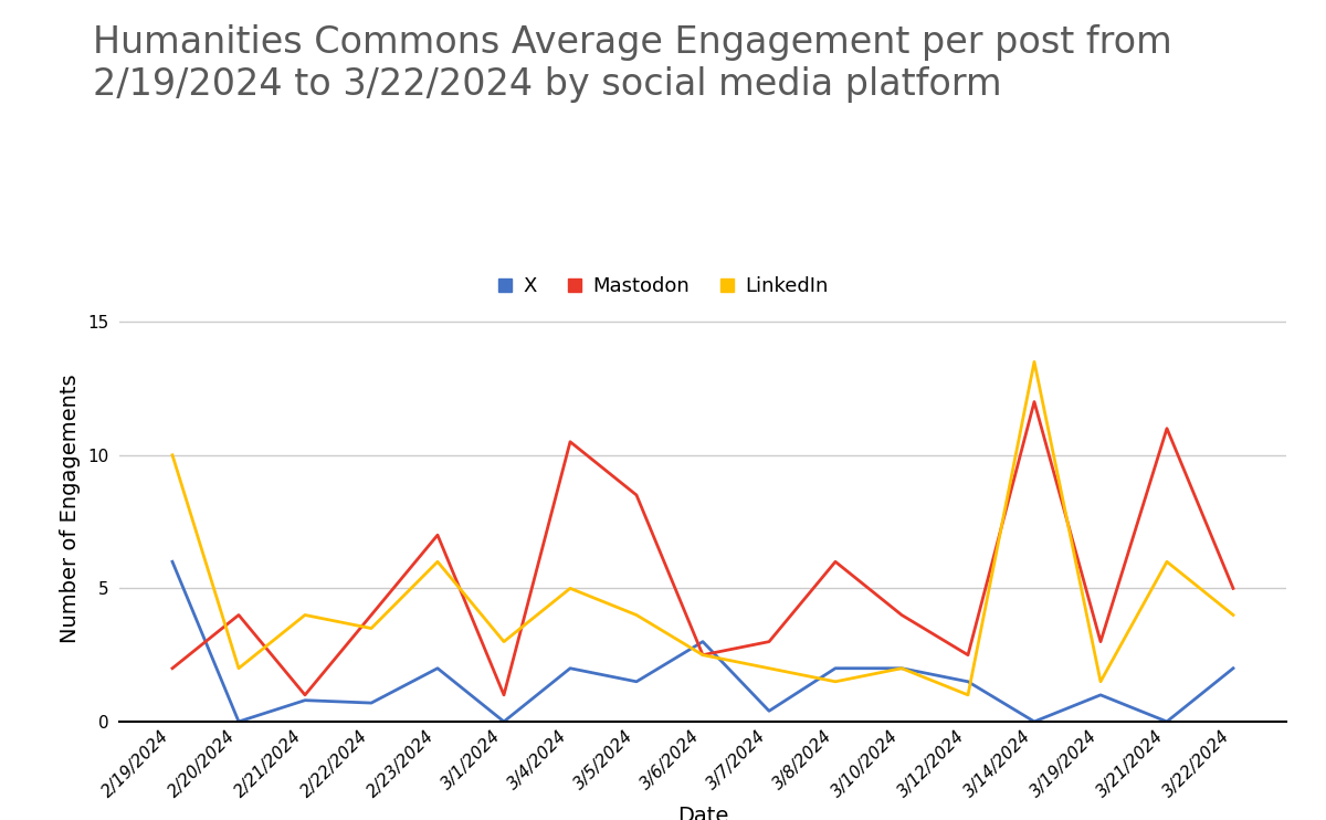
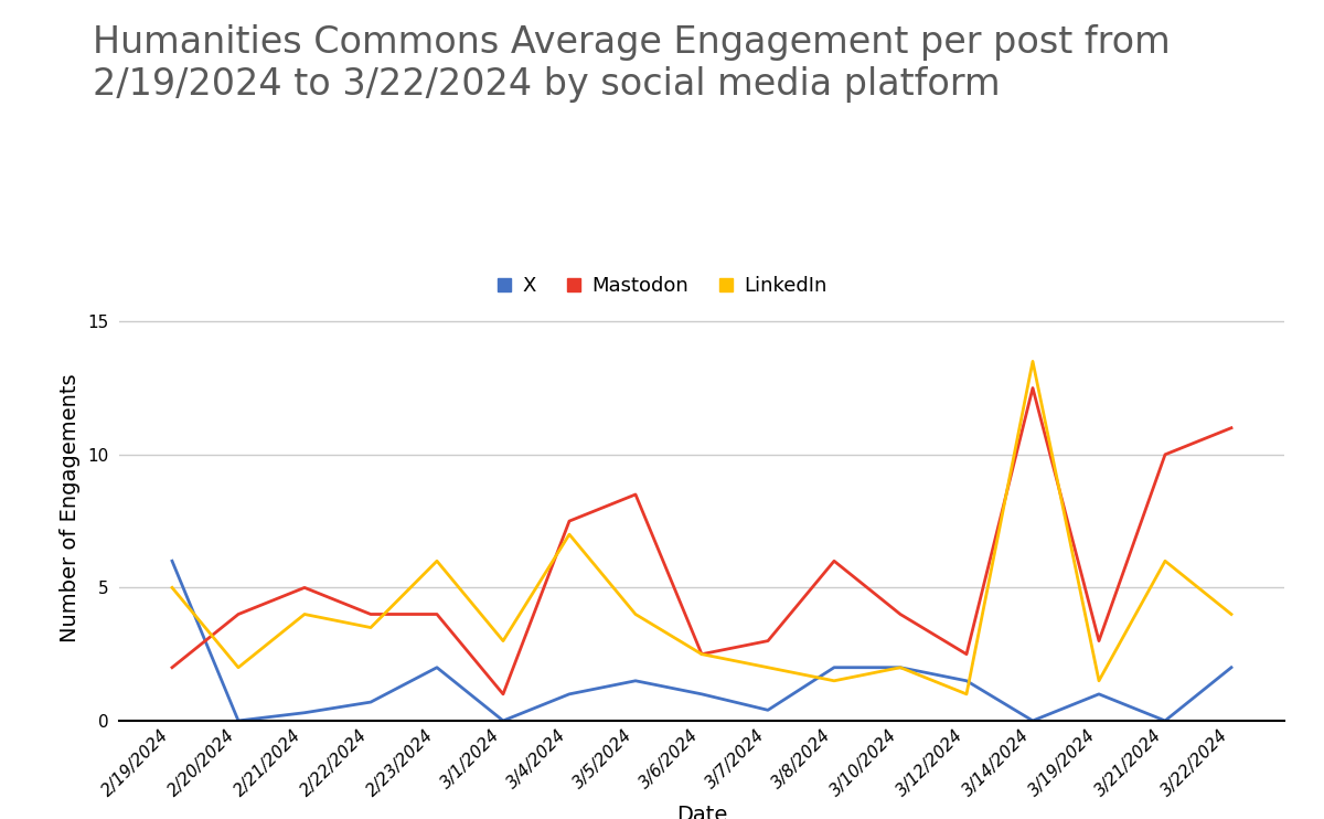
LinkedIn/2/19/2024: 10.0 -> 5.0
X/2/21/2024: 0.8 -> 0.3
Mastodon/2/21/2024: 1.0 -> 5.0
Mastodon/2/23/2024: 7.0 -> 4.0
X/3/4/2024: 2.0 -> 1.0
Mastodon/3/4/2024: 10.5 -> 7.5
LinkedIn/3/4/2024: 5.0 -> 7.0
X/3/6/2024: 3.0 -> 1.0
Mastodon/3/14/2024: 12.0 -> 12.5
Mastodon/3/21/2024: 11.0 -> 10.0
Mastodon/3/22/2024: 5.0 -> 11.0
